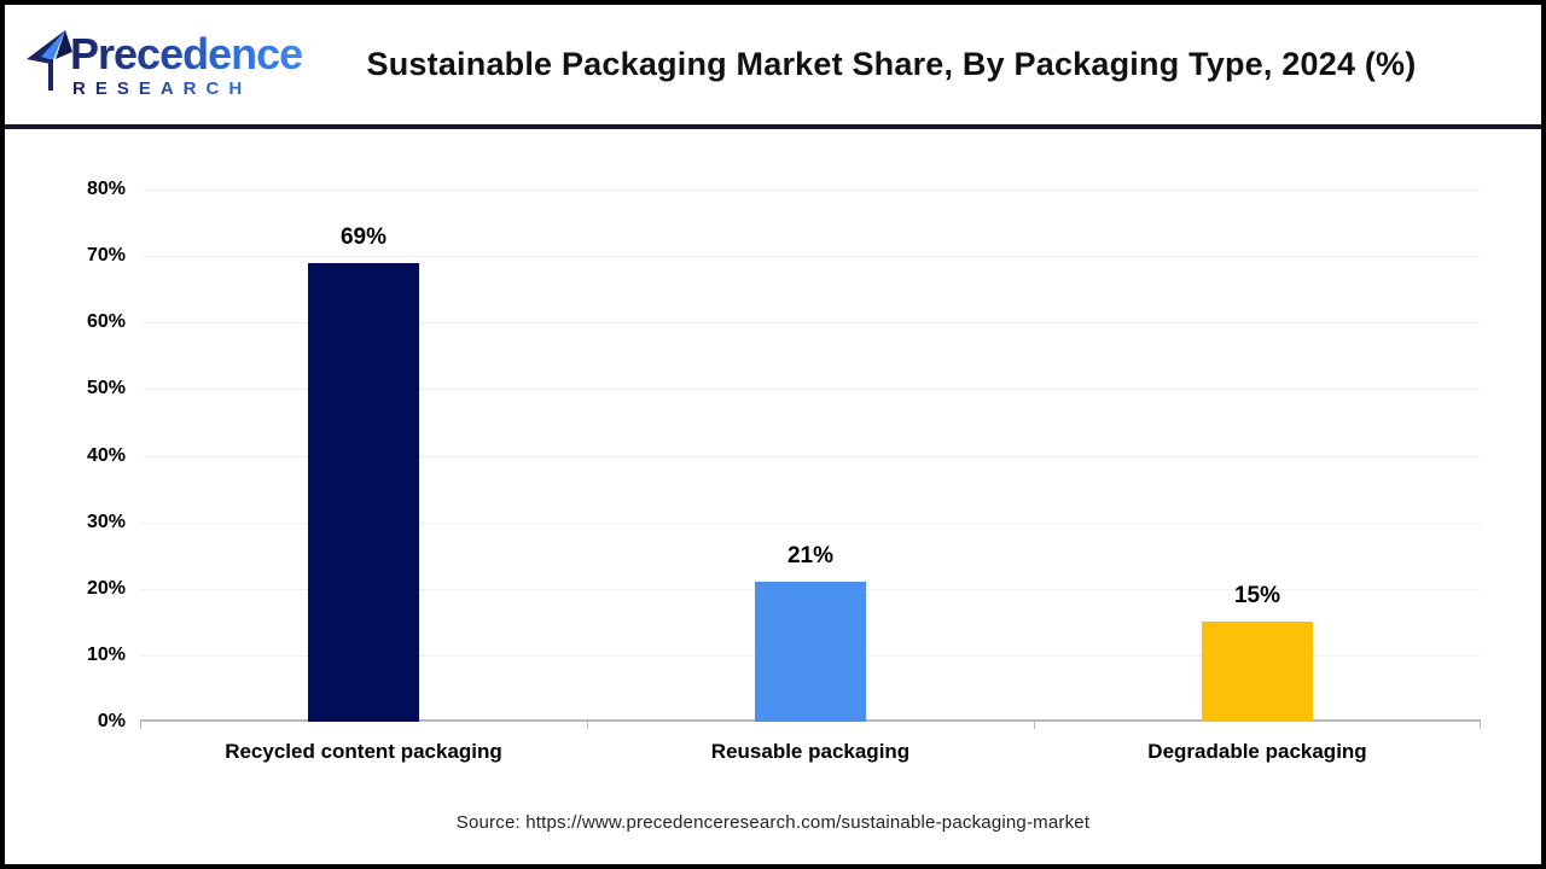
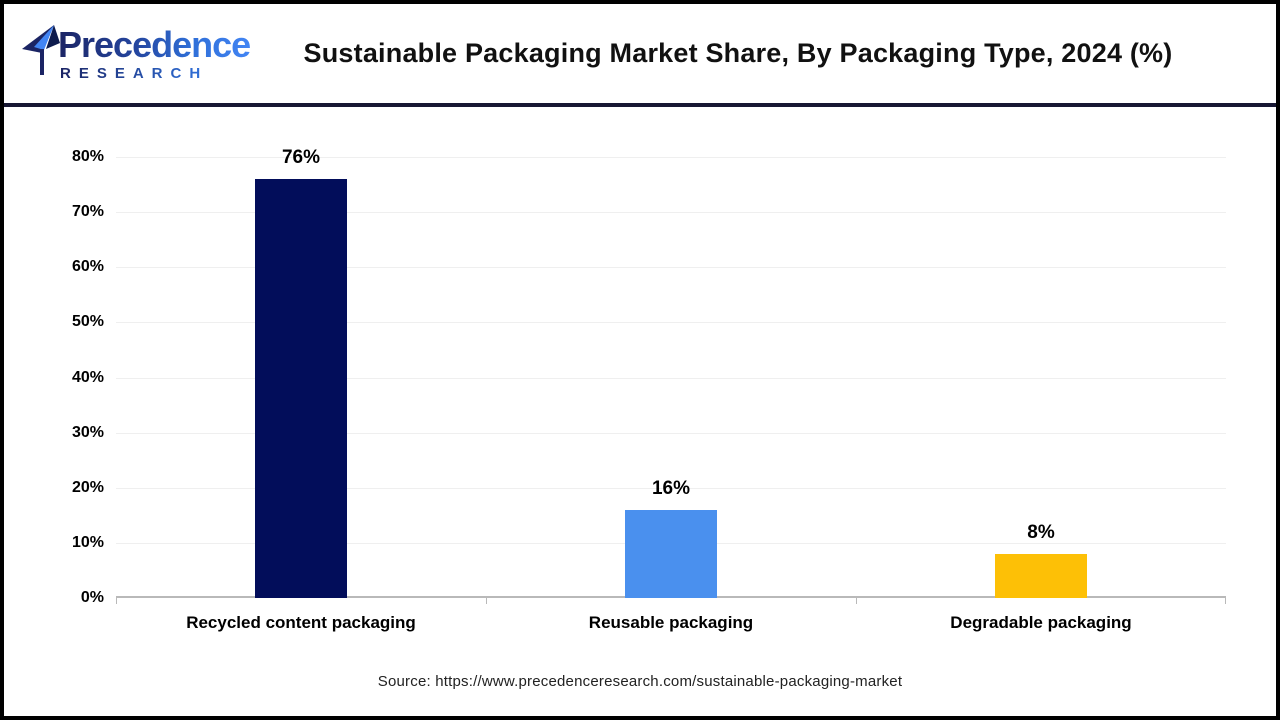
Recycled content packaging: 69% -> 76%
Reusable packaging: 21% -> 16%
Degradable packaging: 15% -> 8%
